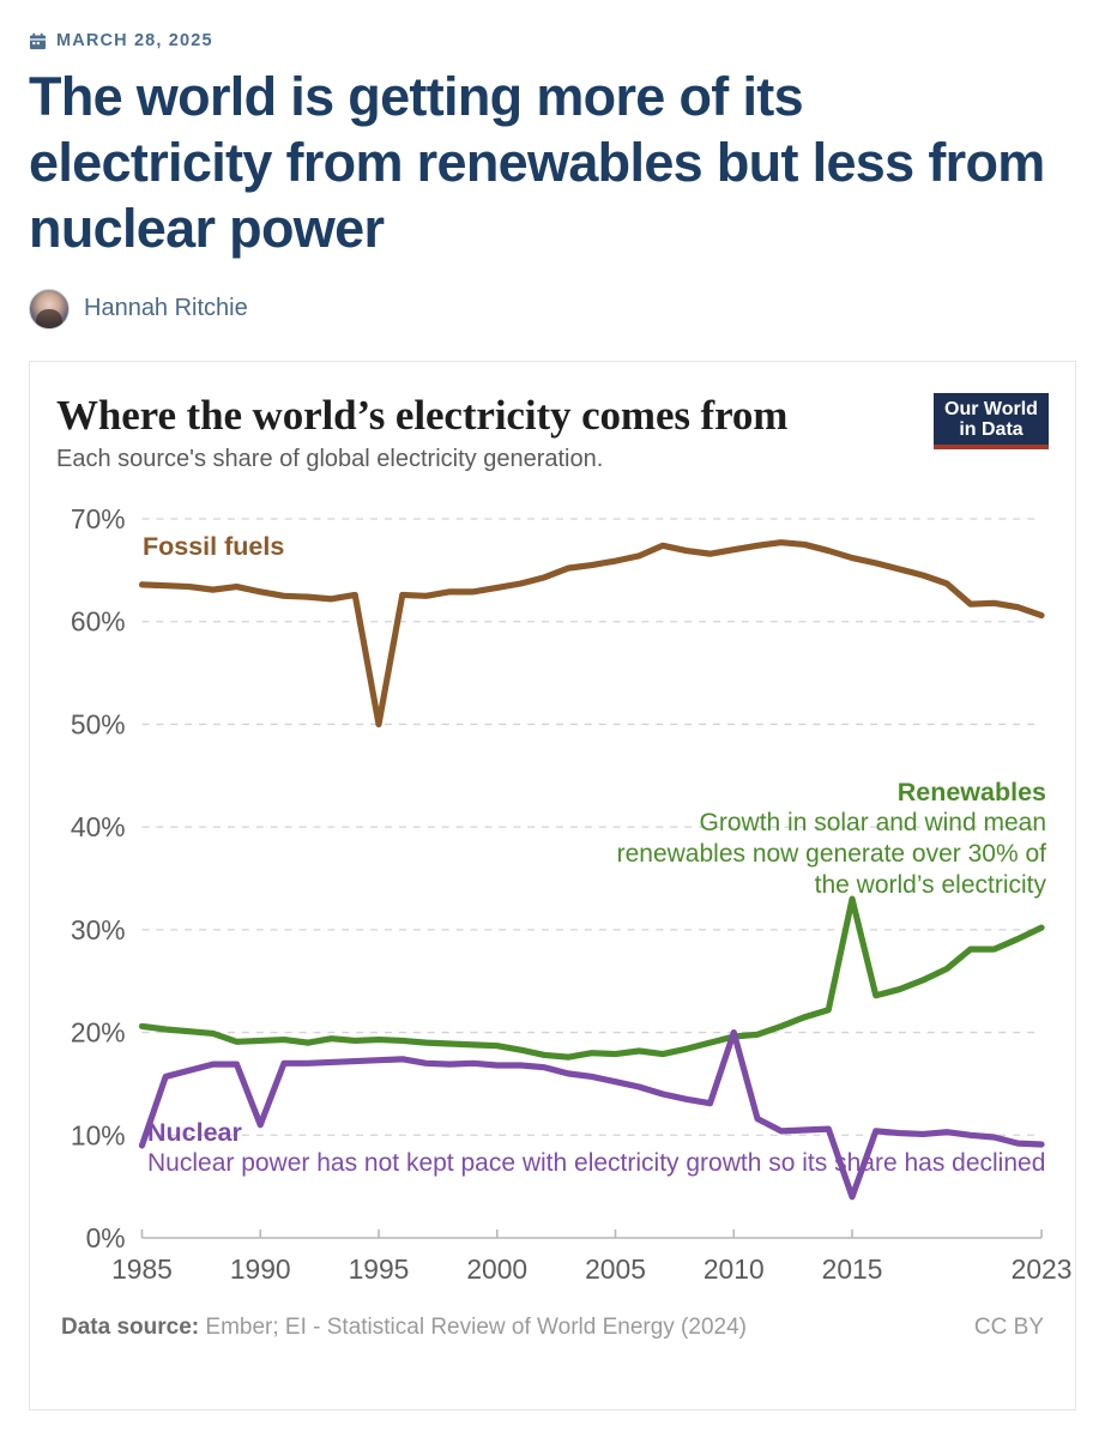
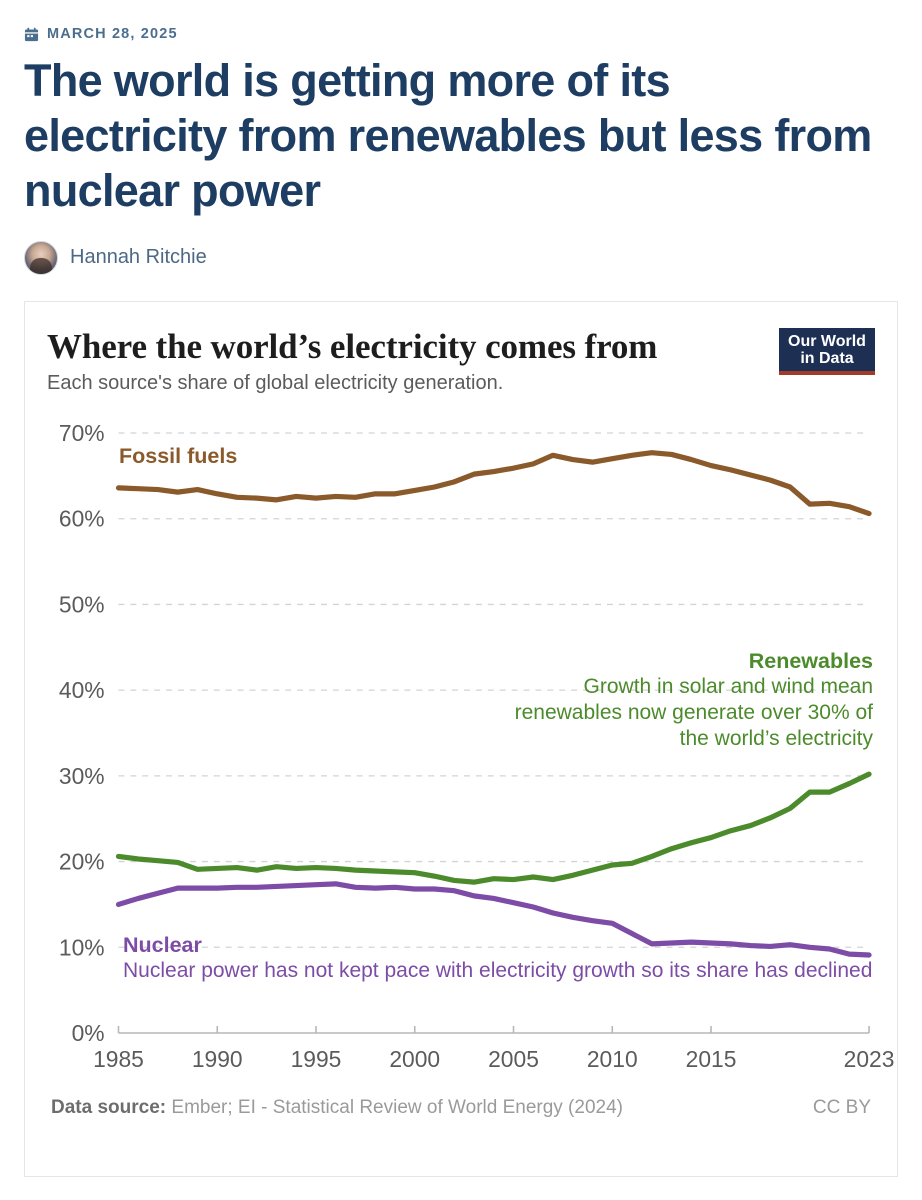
Nuclear/1985: 9% -> 15%
Nuclear/1990: 11% -> 17%
Fossil fuels/1995: 50% -> 62%
Nuclear/2010: 20% -> 13%
Renewables/2015: 33% -> 23%
Nuclear/2015: 4% -> 10%
